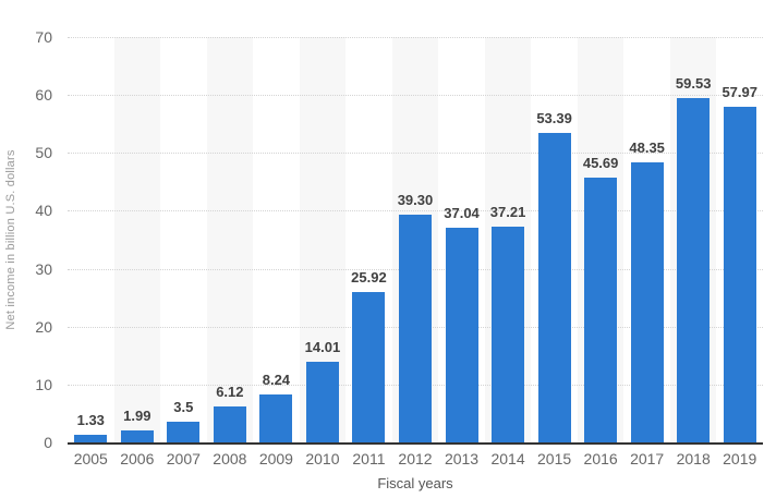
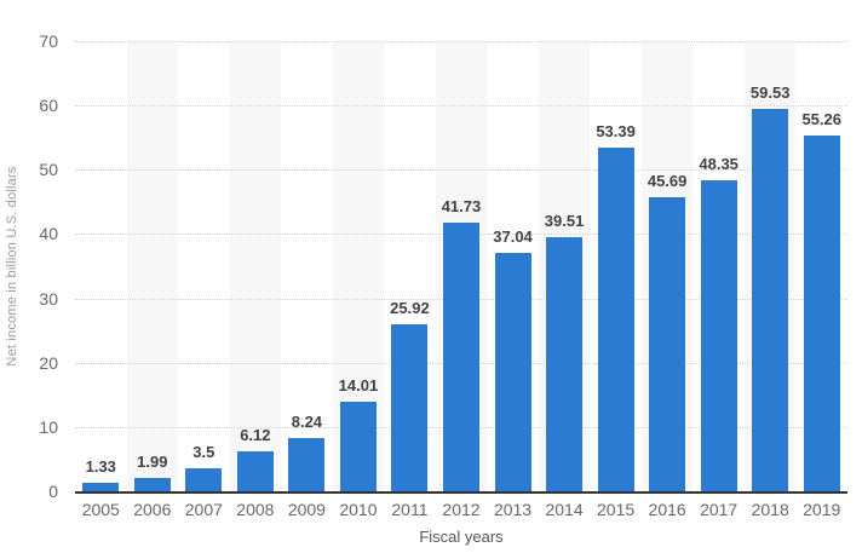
2012: 39.30 -> 41.73
2014: 37.21 -> 39.51
2019: 57.97 -> 55.26
